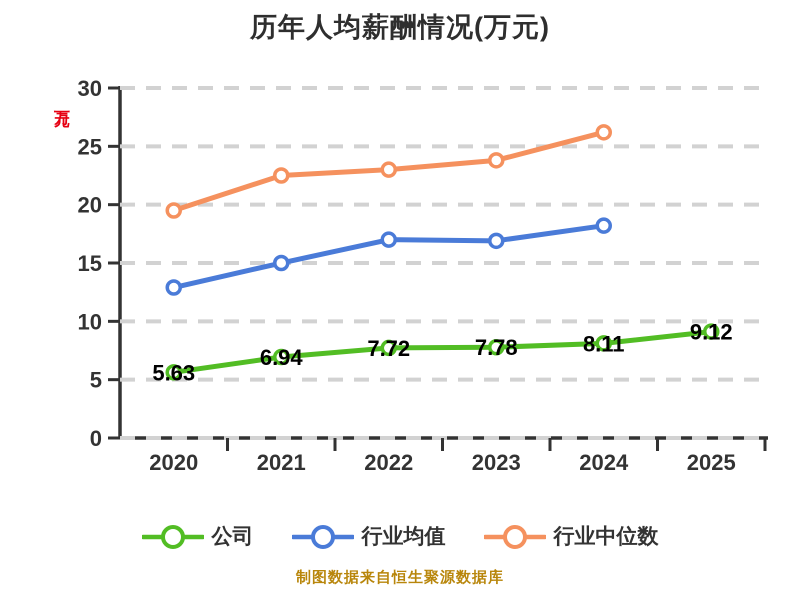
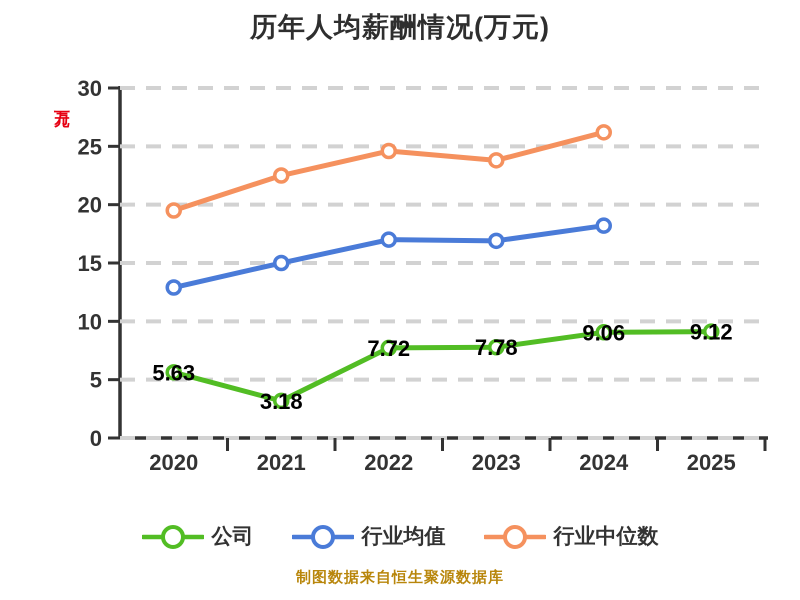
公司/2021: 6.94 -> 3.18
行业中位数/2022: 23.0 -> 24.6
公司/2024: 8.11 -> 9.06
